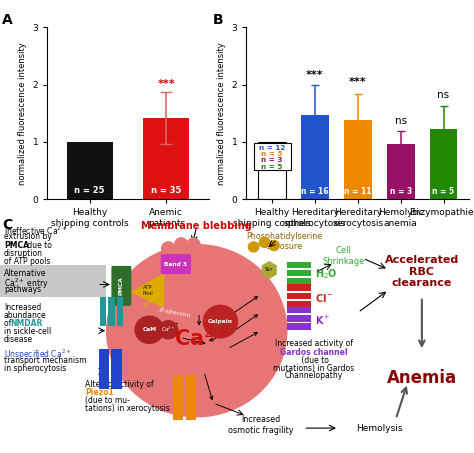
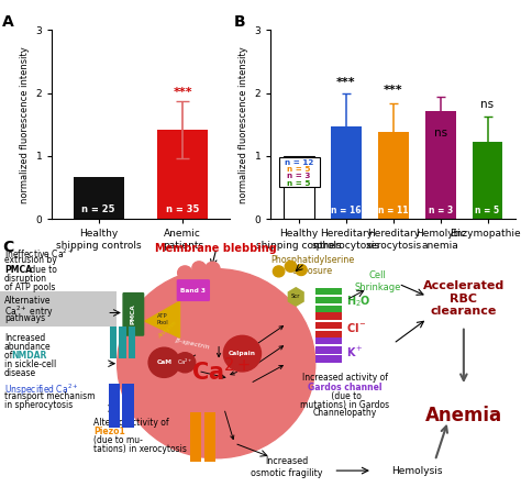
Healthy shipping controls: 1.00 -> 0.66
Hemolytic anemia: 0.97 -> 1.72
